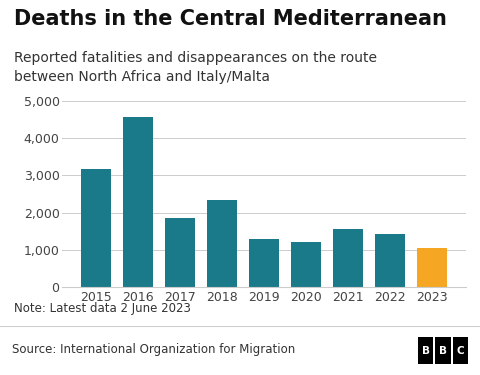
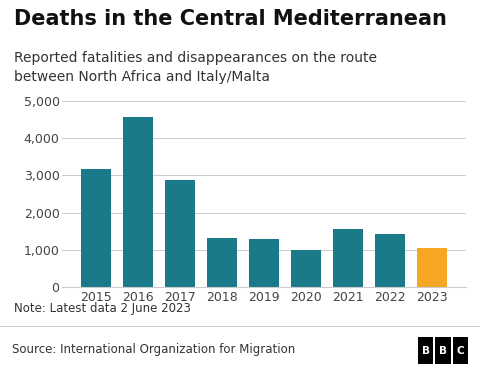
2017: 1,850 -> 2,870
2018: 2,350 -> 1,310
2020: 1,200 -> 1,000
